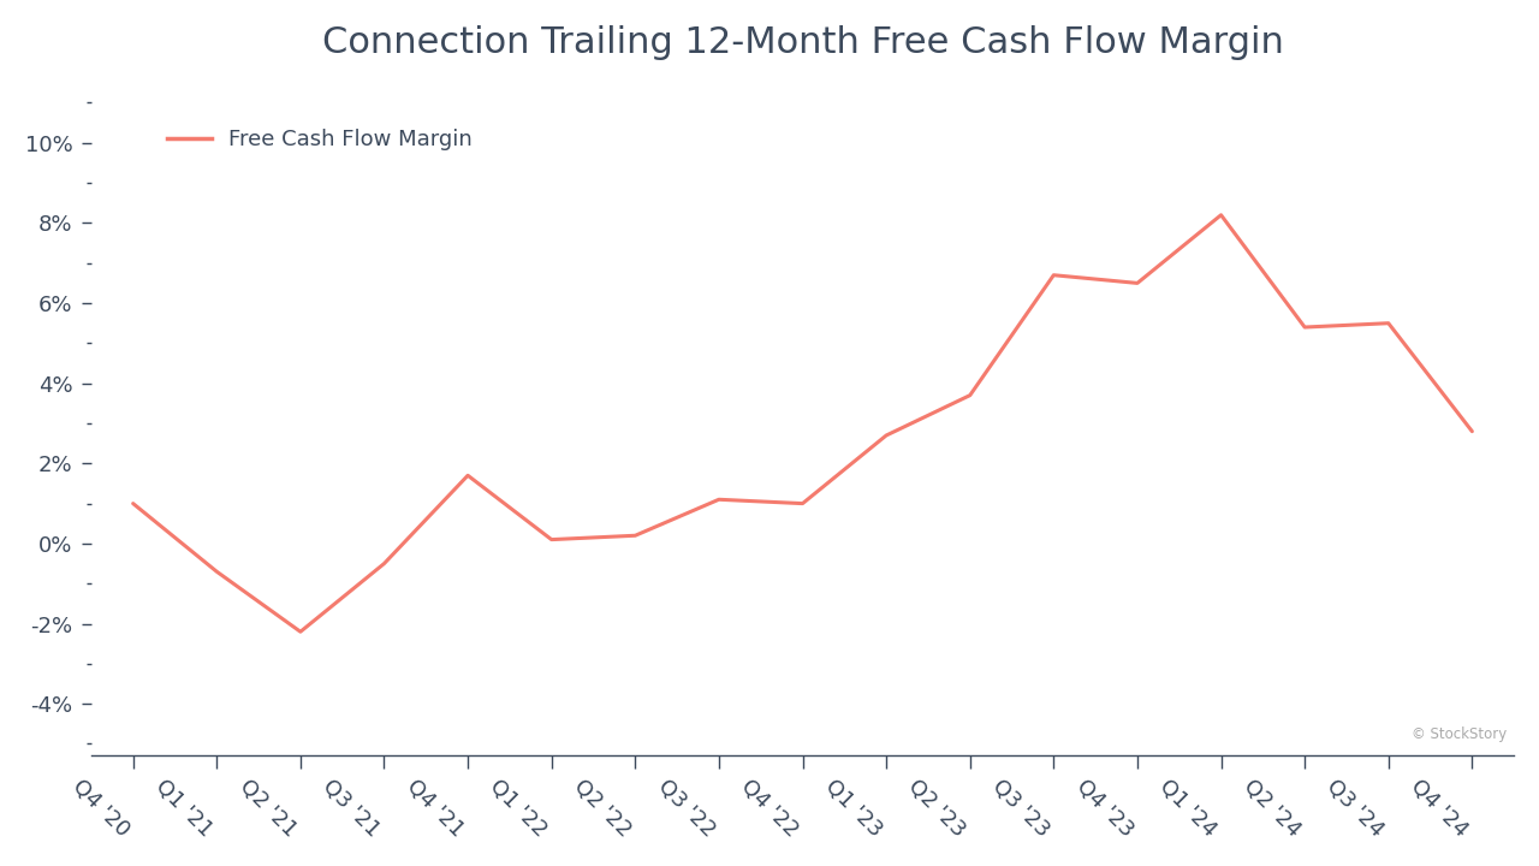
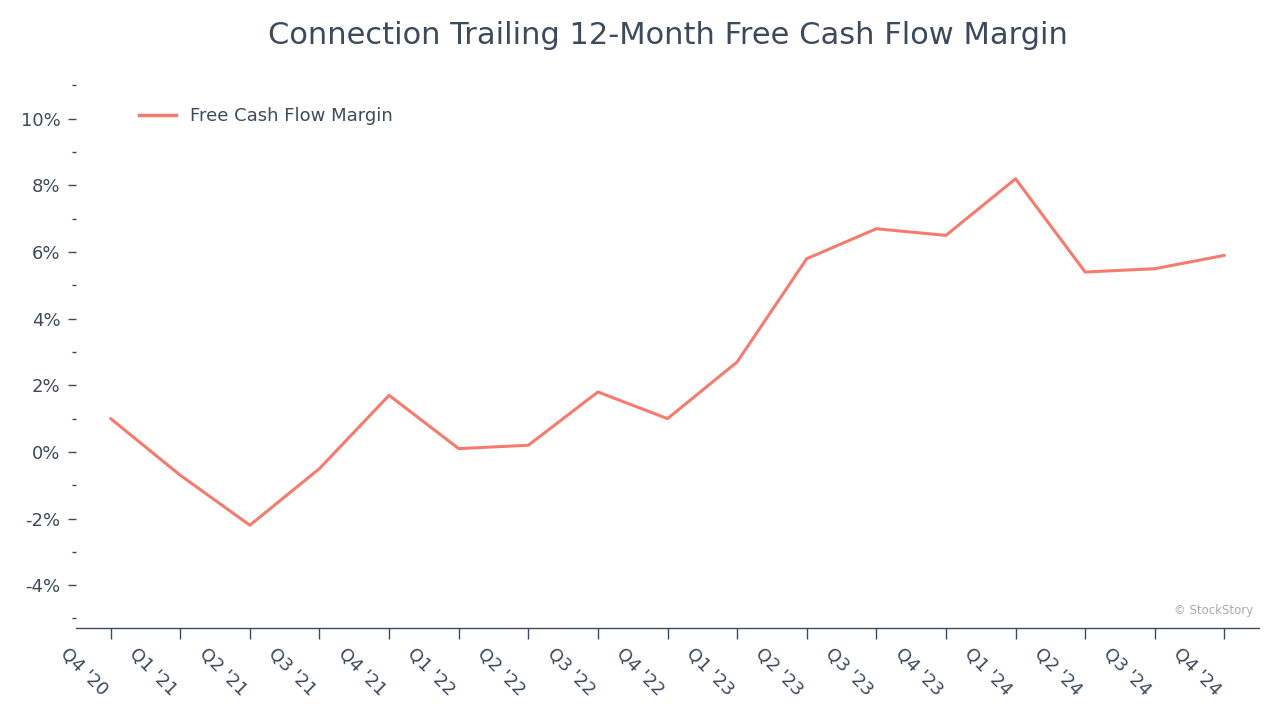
Q3 '22: 1.1% -> 1.8%
Q2 '23: 3.7% -> 5.8%
Q4 '24: 2.8% -> 5.9%
